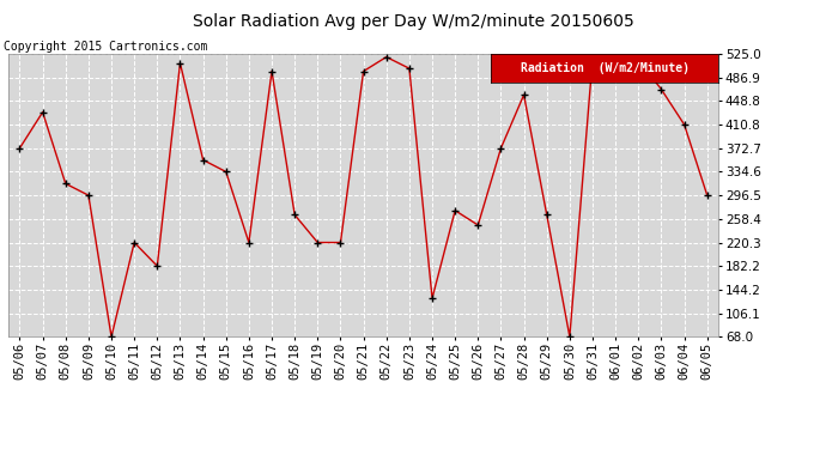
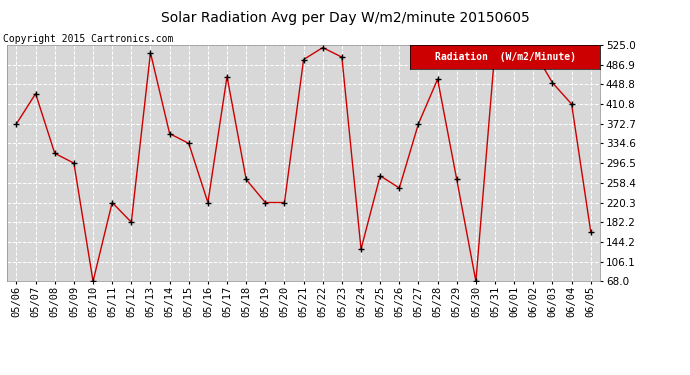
05/17: 497 -> 464
06/03: 468 -> 452
06/05: 296 -> 164
